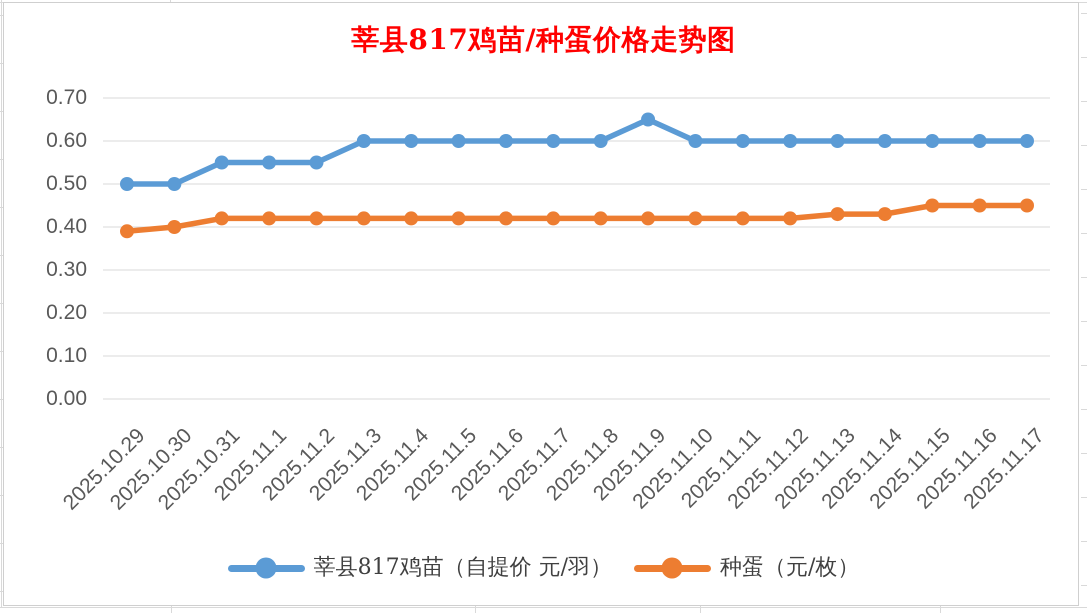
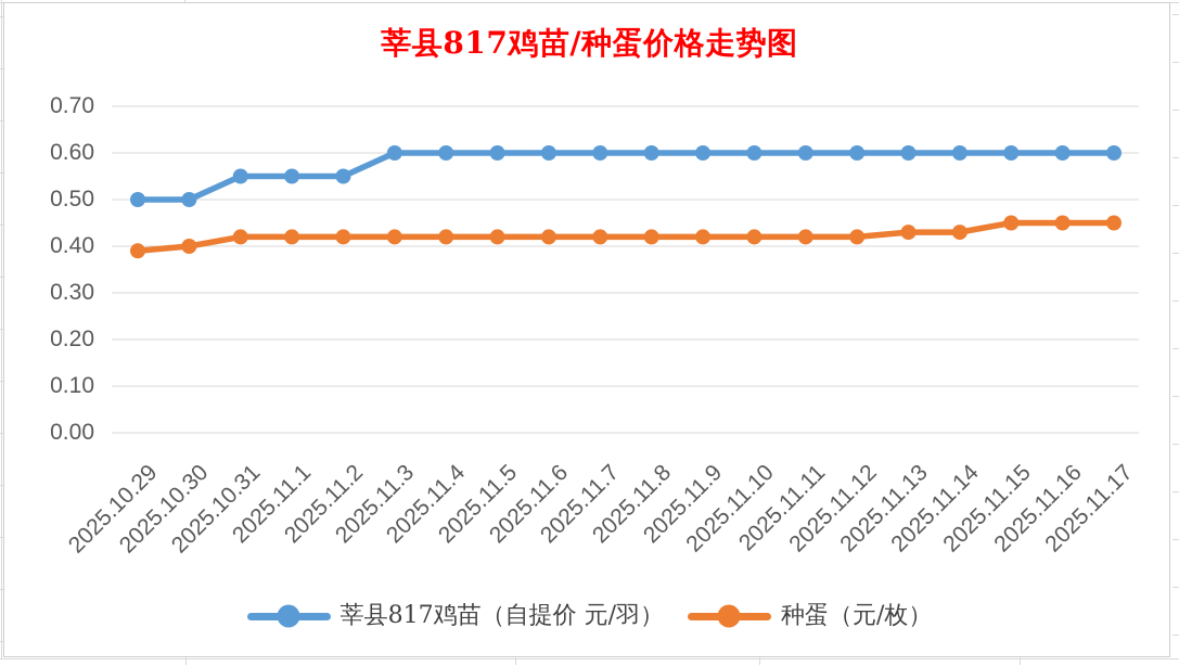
莘县817鸡苗（自提价 元/羽）/2025.11.9: 0.65 -> 0.60
